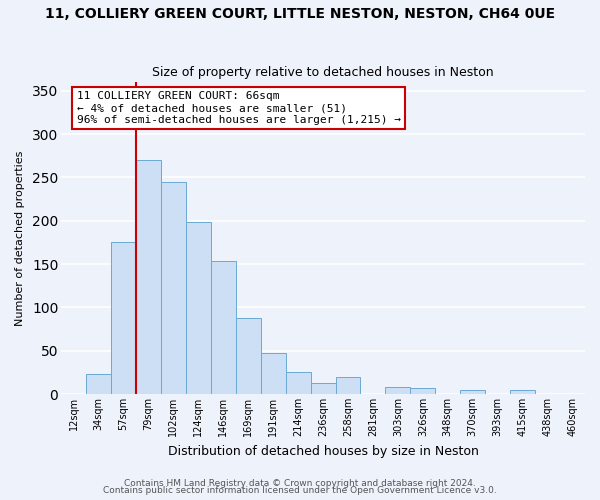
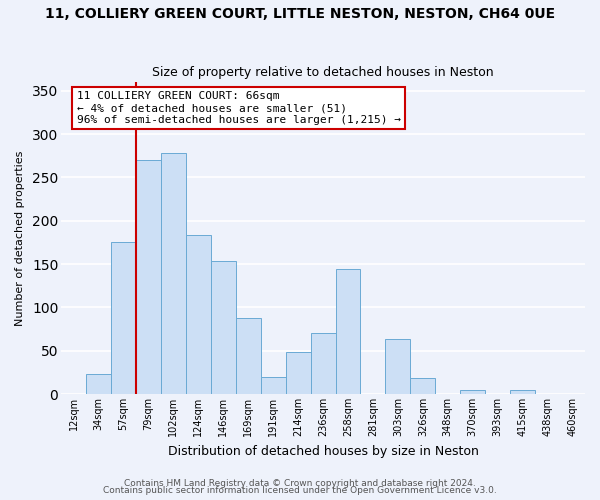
102sqm: 245 -> 278
124sqm: 198 -> 184
191sqm: 47 -> 20
214sqm: 25 -> 48
236sqm: 13 -> 70
258sqm: 20 -> 144
303sqm: 8 -> 64
326sqm: 7 -> 18
